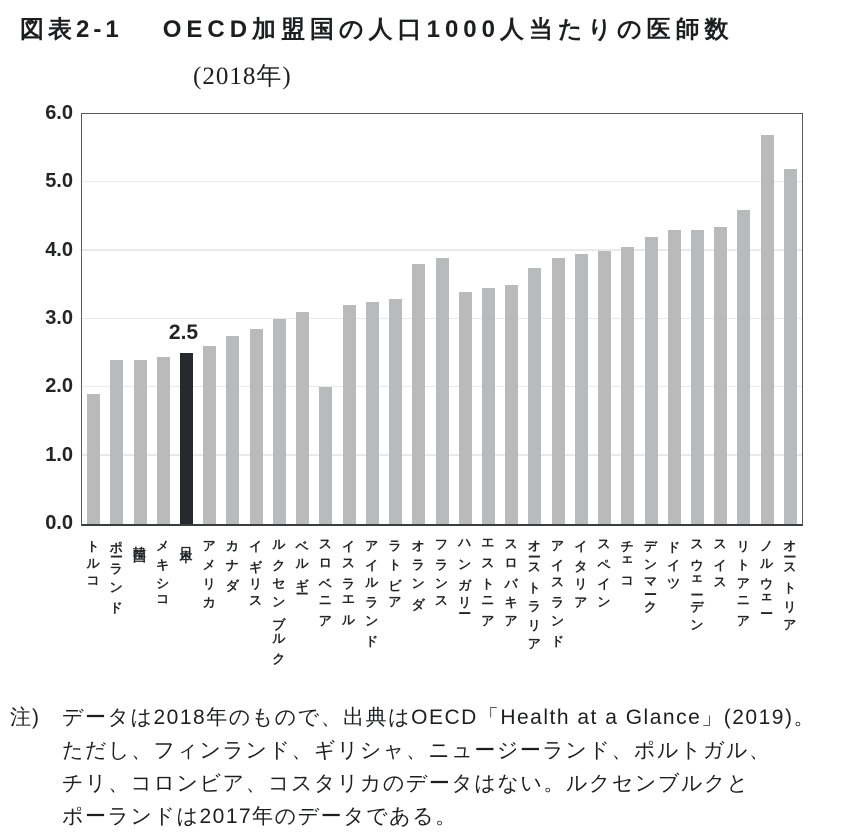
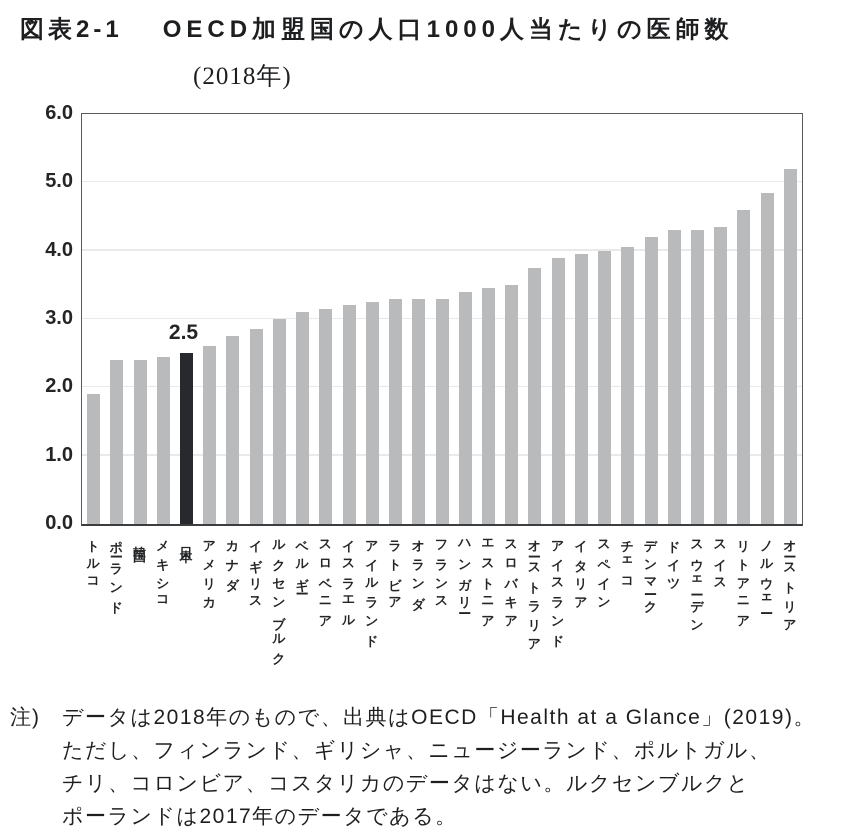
スロベニア: 2.0 -> 3.1
オランダ: 3.8 -> 3.3
フランス: 3.9 -> 3.3
ノルウェー: 5.7 -> 4.8
